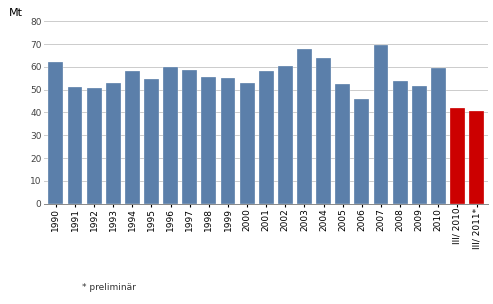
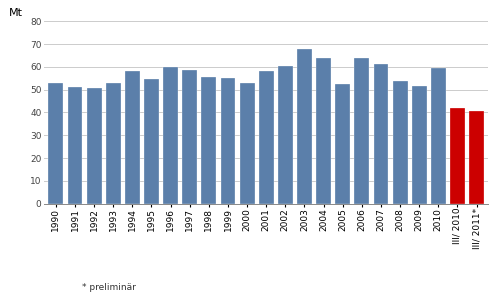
1990: 62.0 -> 53.0
2006: 46.0 -> 63.7
2007: 69.5 -> 61.3
